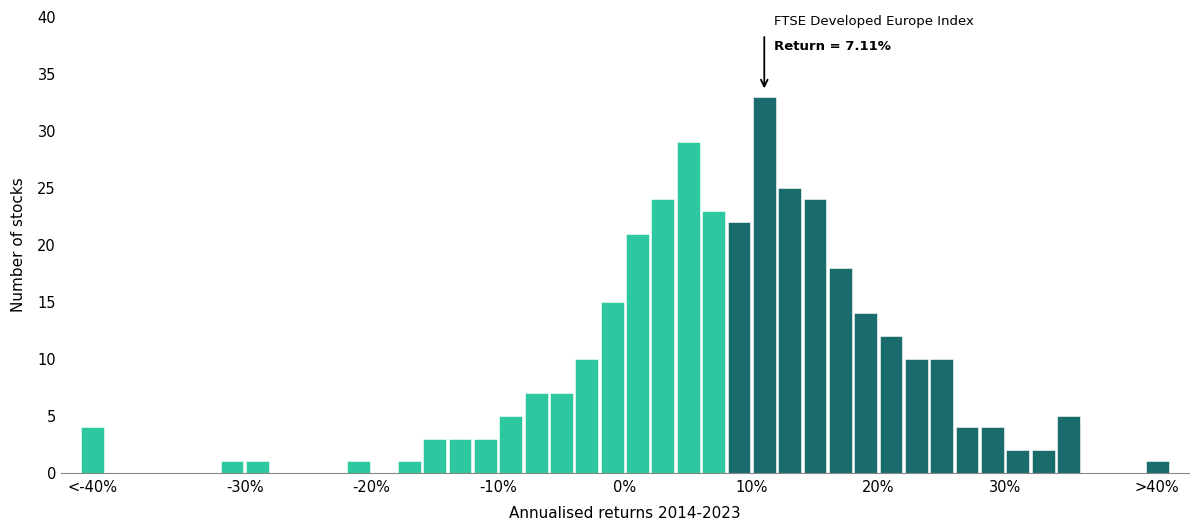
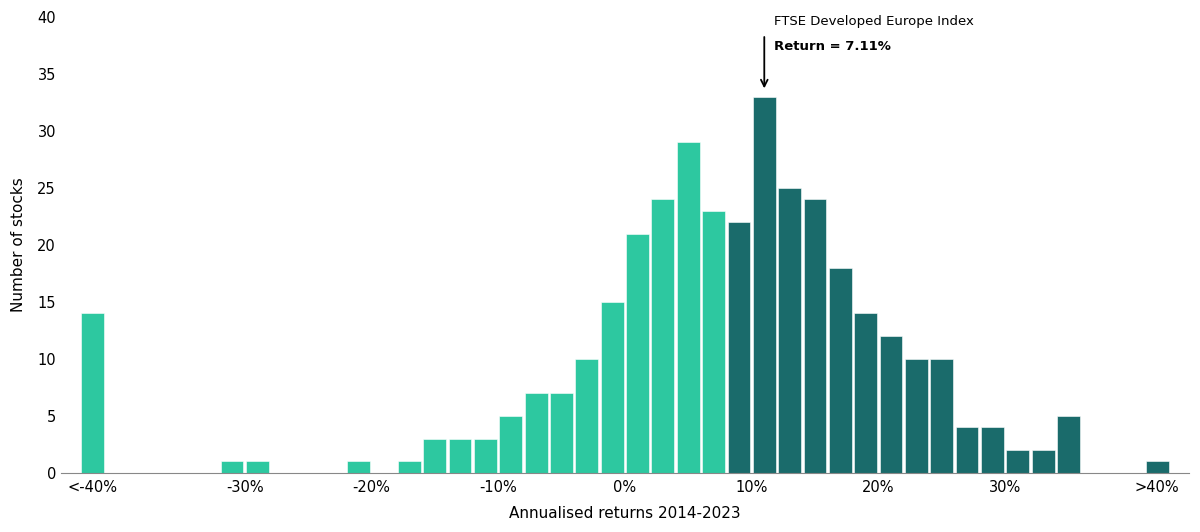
<-40%: 4 -> 14
